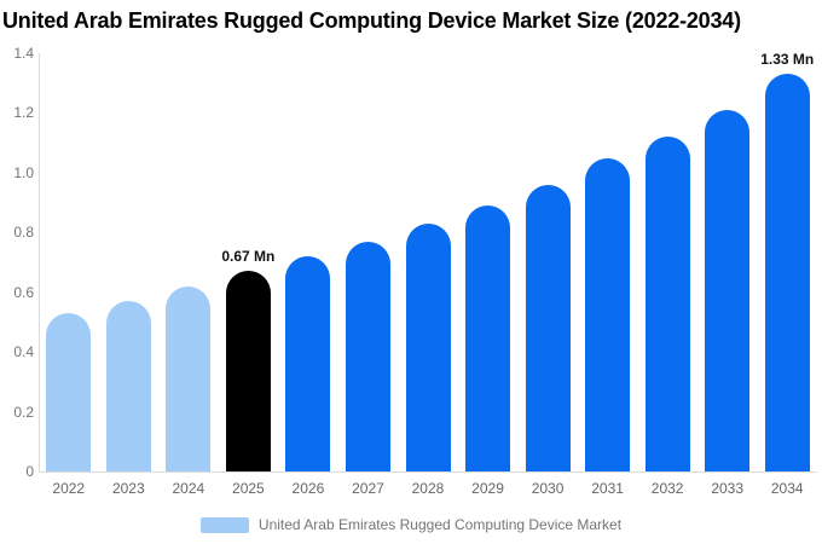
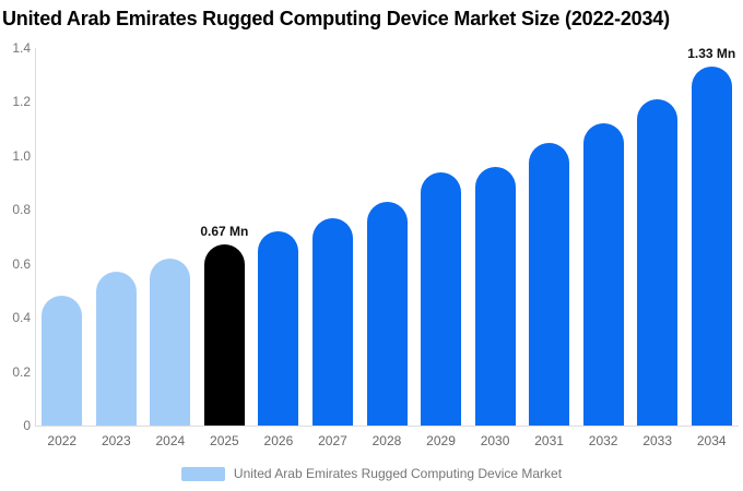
2022: 0.53 -> 0.48
2029: 0.89 -> 0.94
